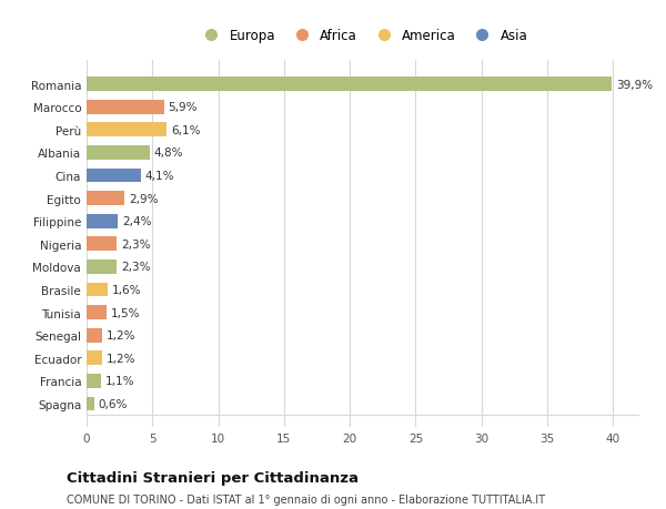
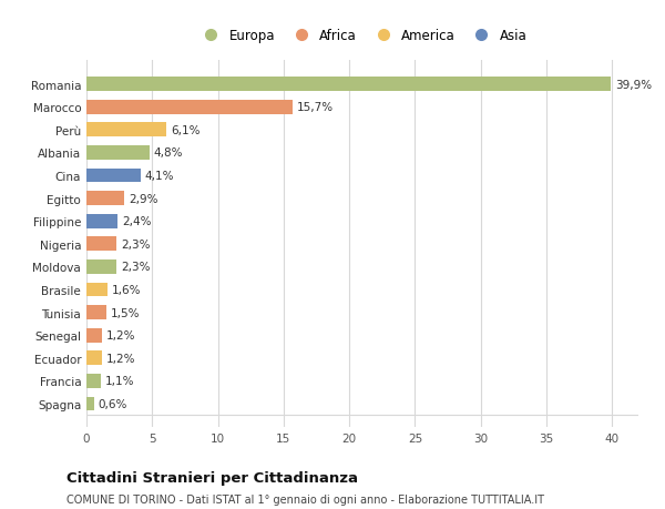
Marocco: 5,9% -> 15,7%
